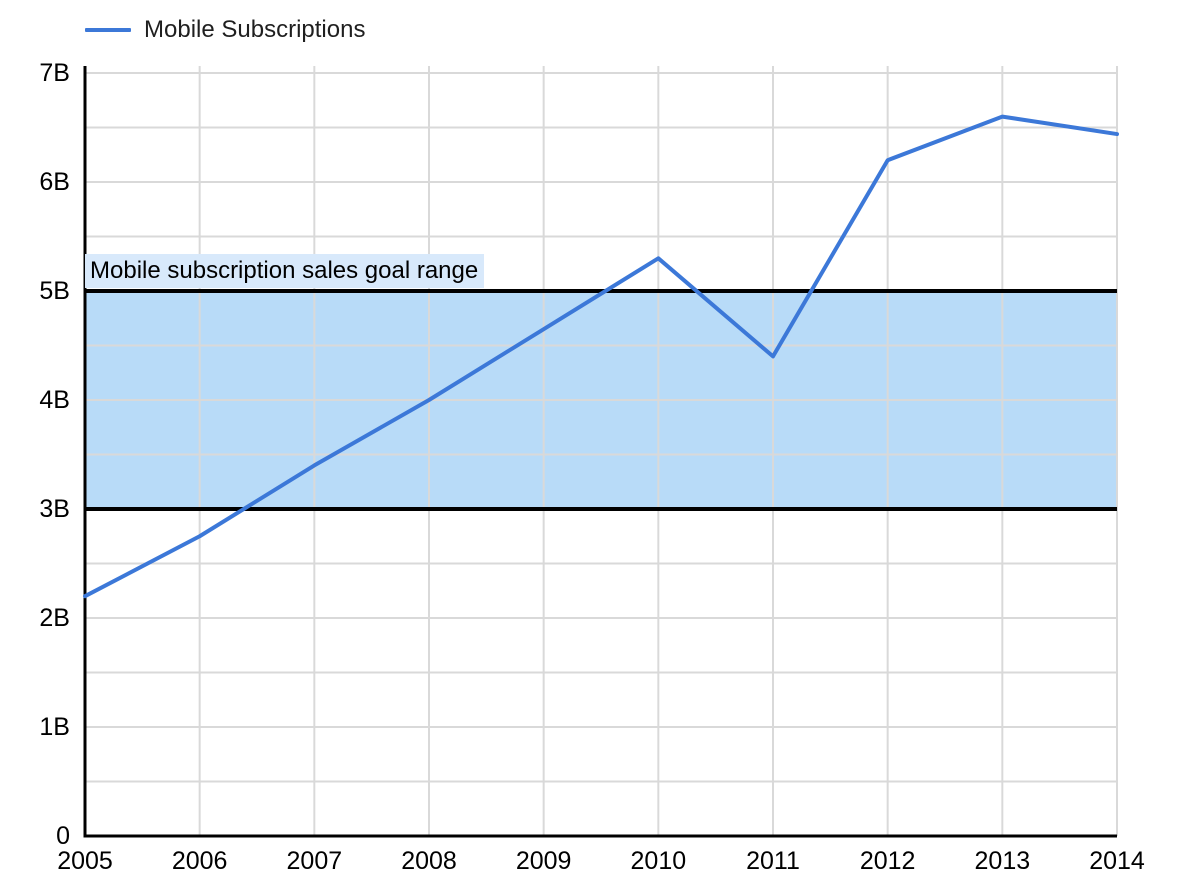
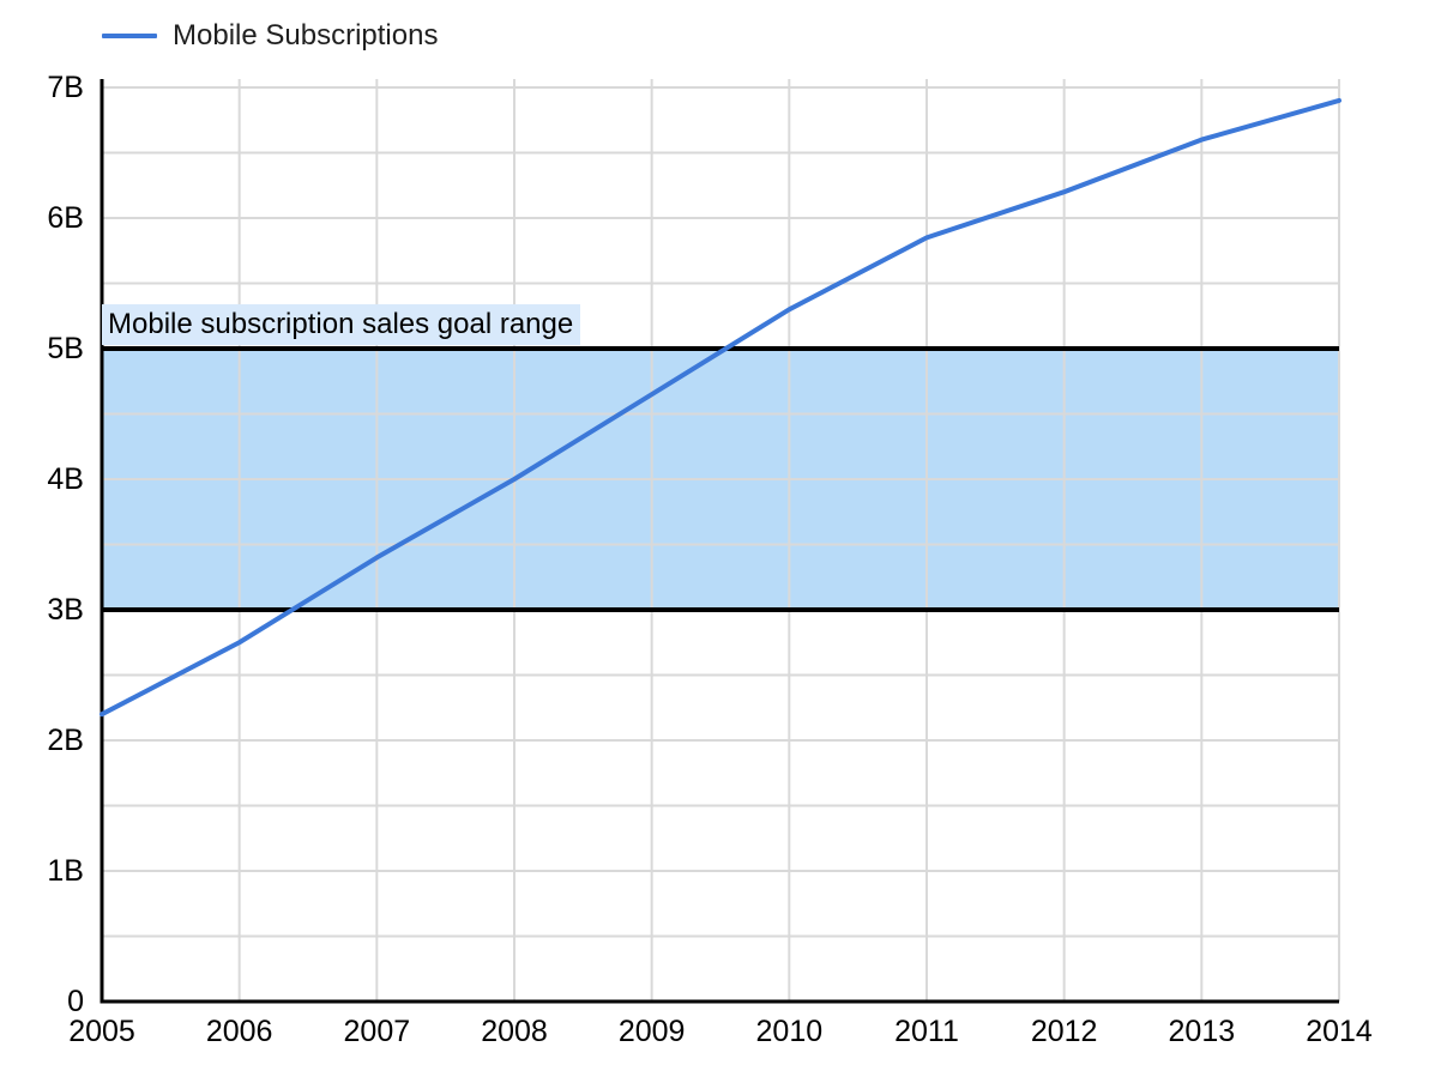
2011: 4.40B -> 5.85B
2014: 6.44B -> 6.90B
